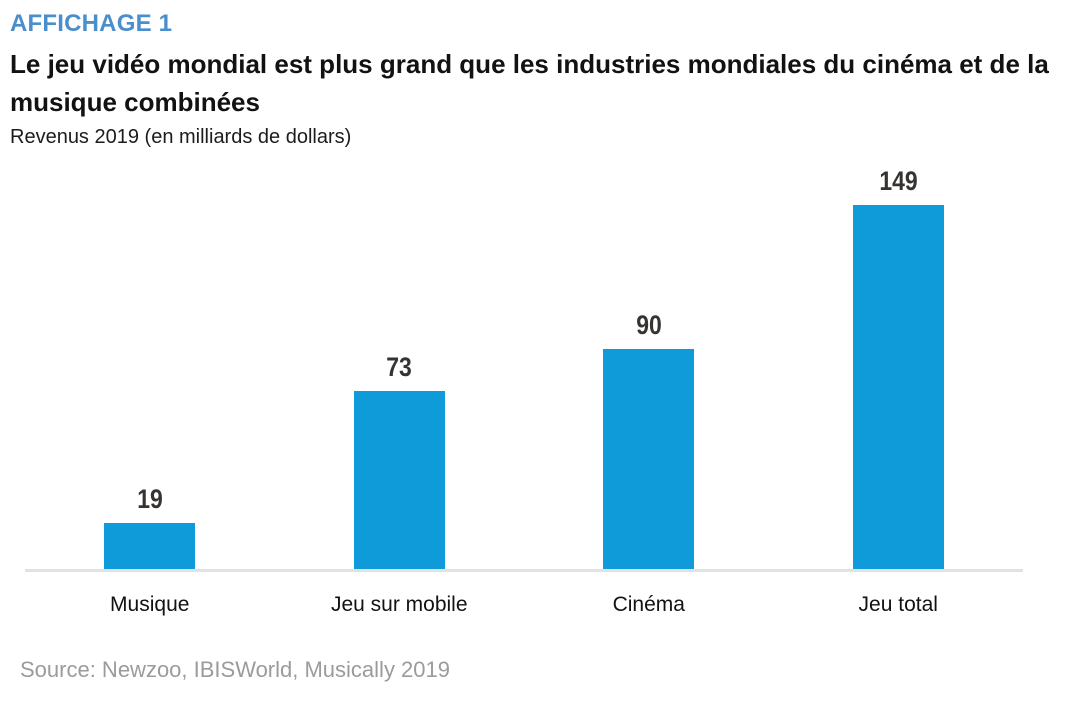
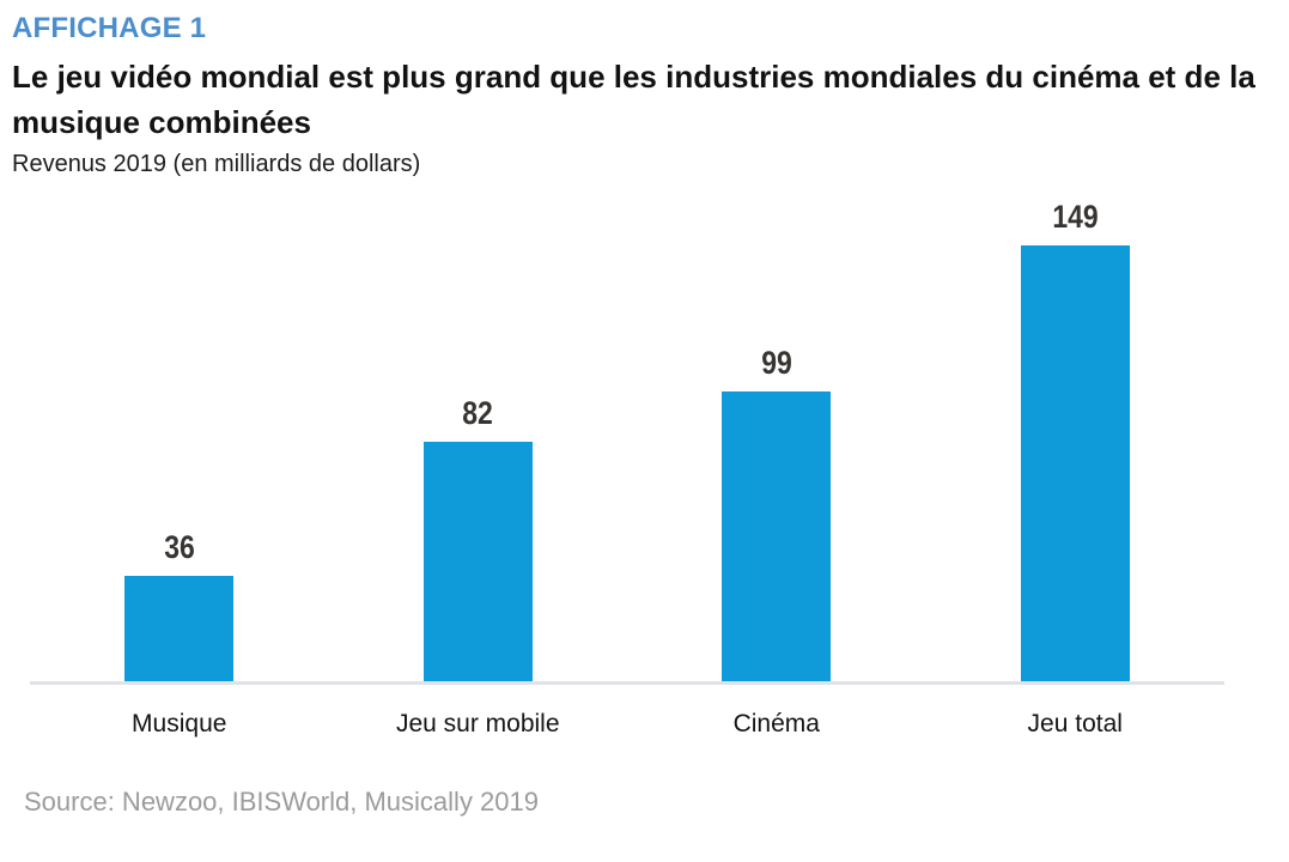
Musique: 19 -> 36
Jeu sur mobile: 73 -> 82
Cinéma: 90 -> 99
